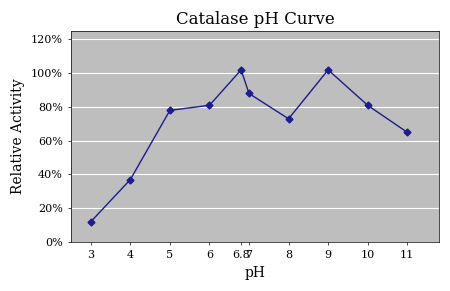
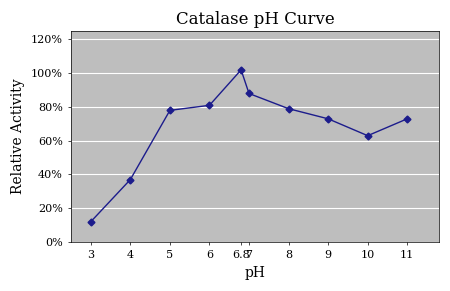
8: 73% -> 79%
9: 102% -> 73%
10: 81% -> 63%
11: 65% -> 73%
